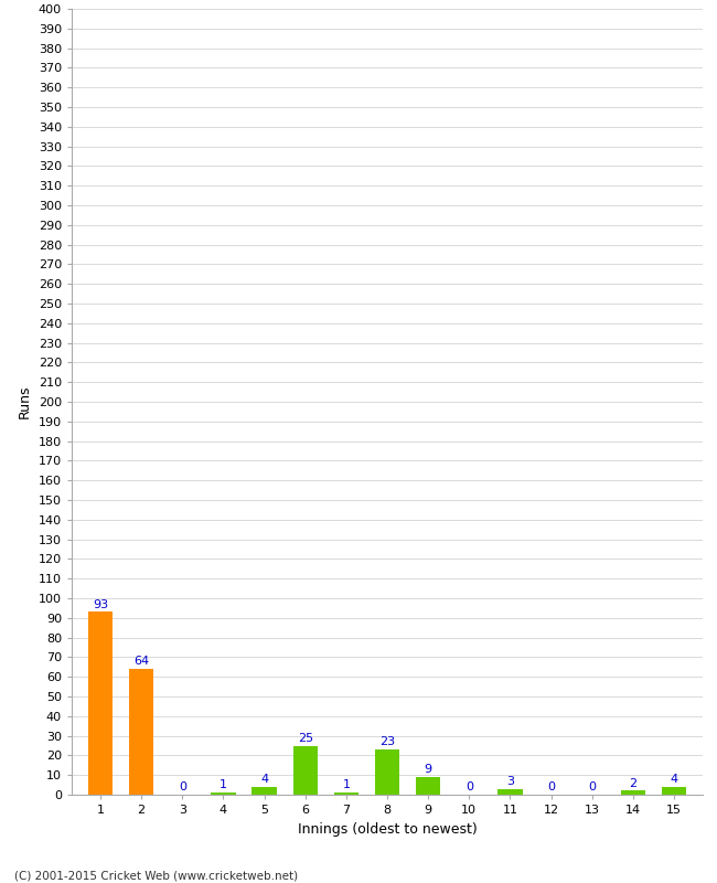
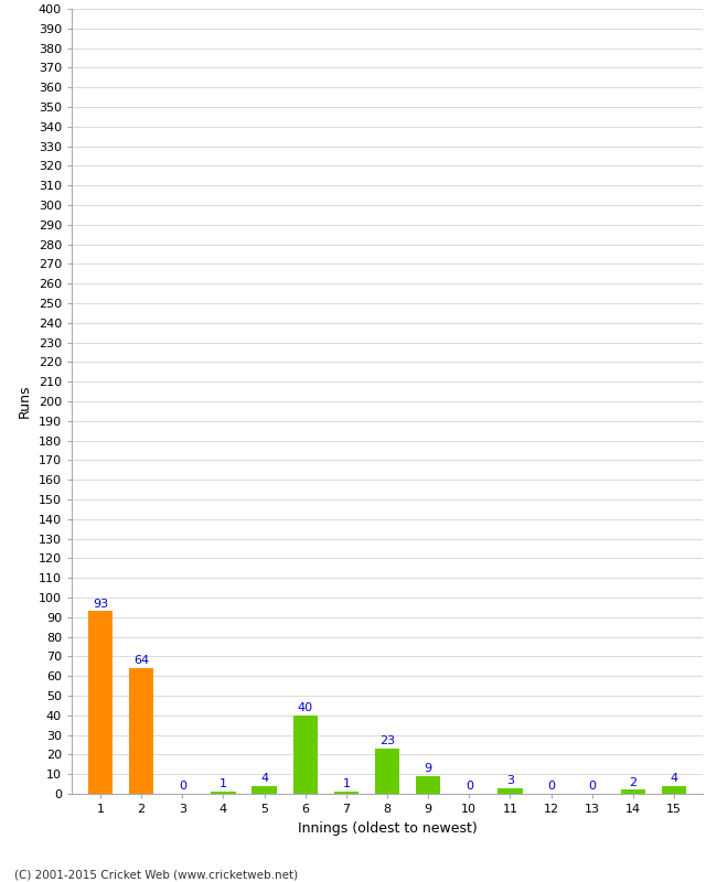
6: 25 -> 40
